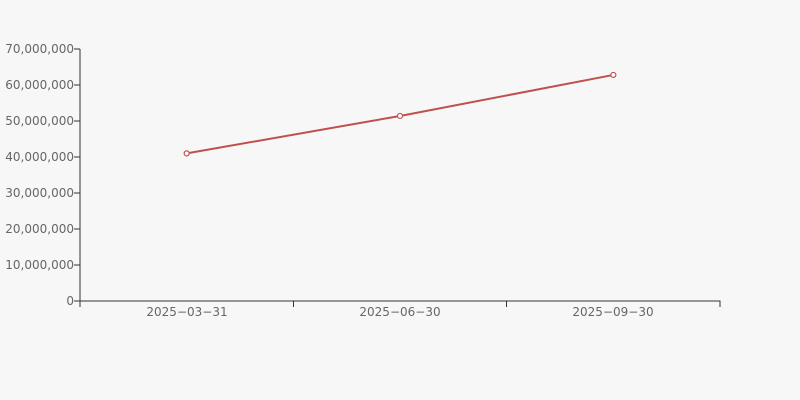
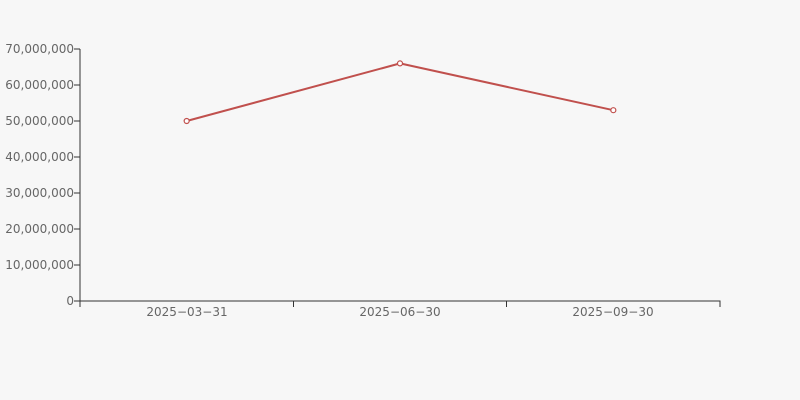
2025−03−31: 41000000 -> 50000000
2025−06−30: 51000000 -> 66000000
2025−09−30: 63000000 -> 53000000
